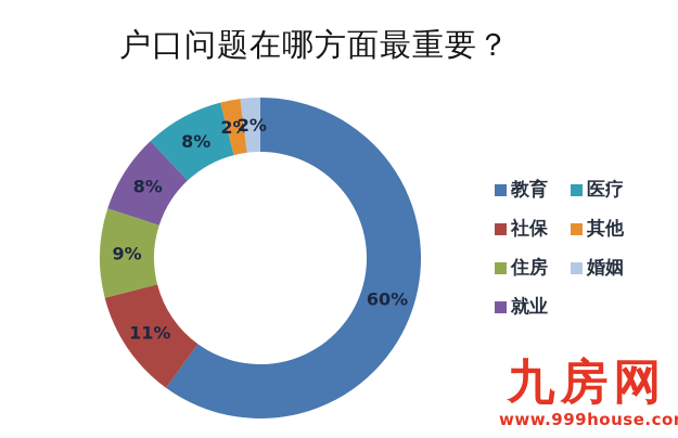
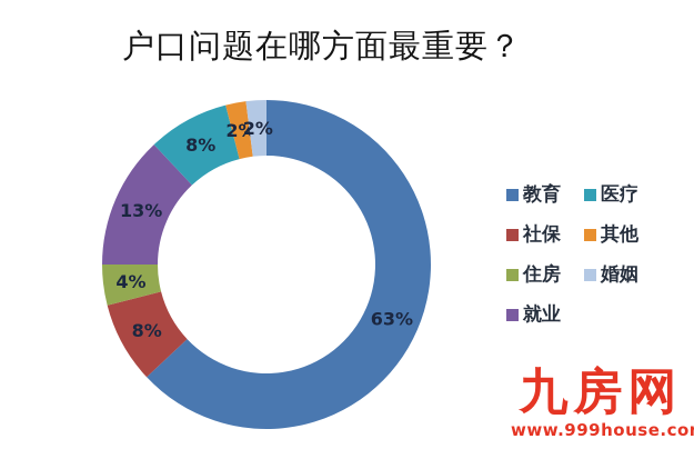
教育: 60% -> 63%
社保: 11% -> 8%
住房: 9% -> 4%
就业: 8% -> 13%
